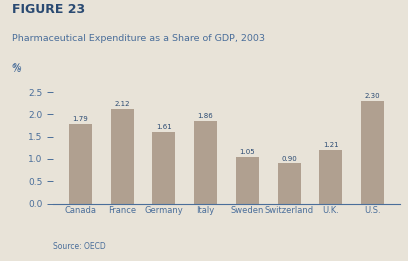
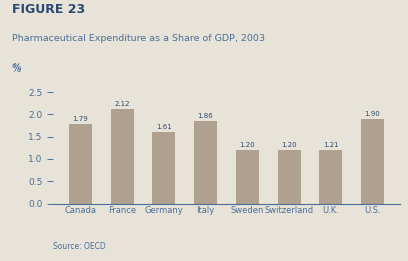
Sweden: 1.05 -> 1.20
Switzerland: 0.90 -> 1.20
U.S.: 2.30 -> 1.90
